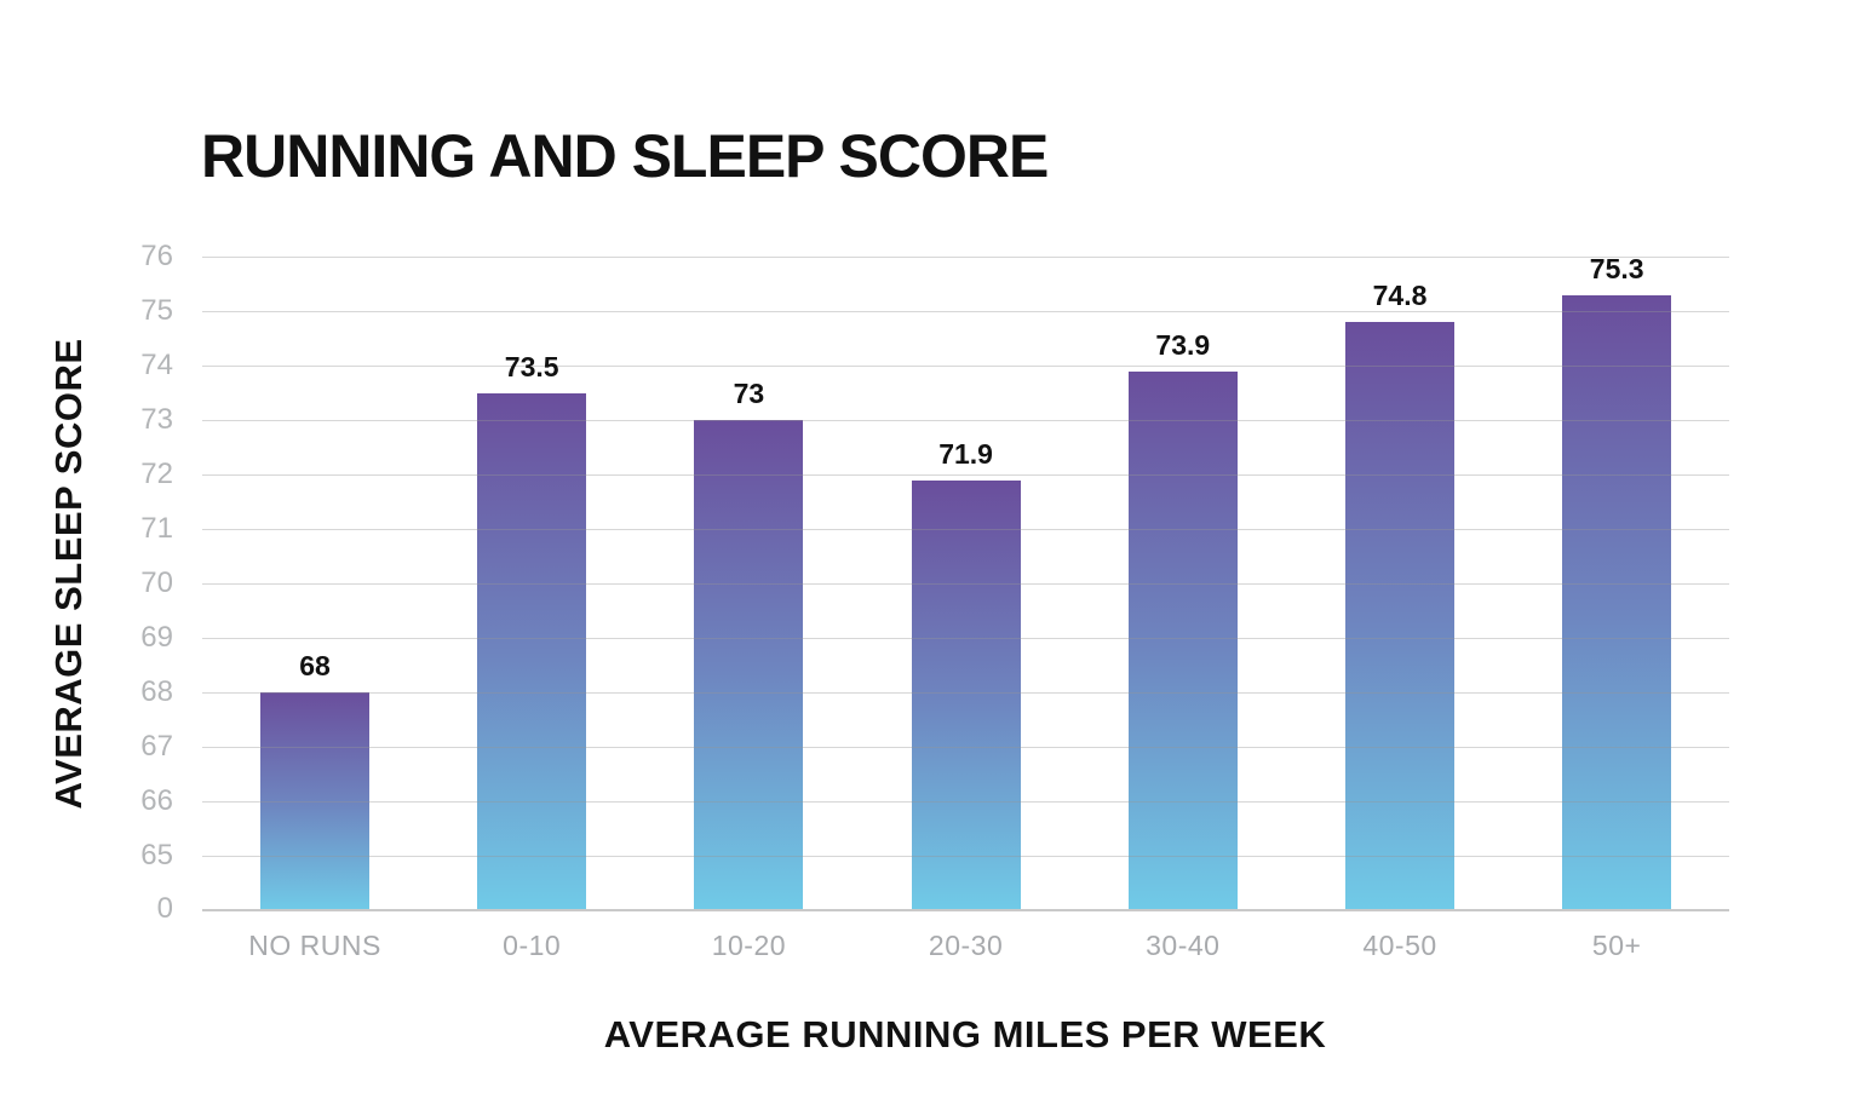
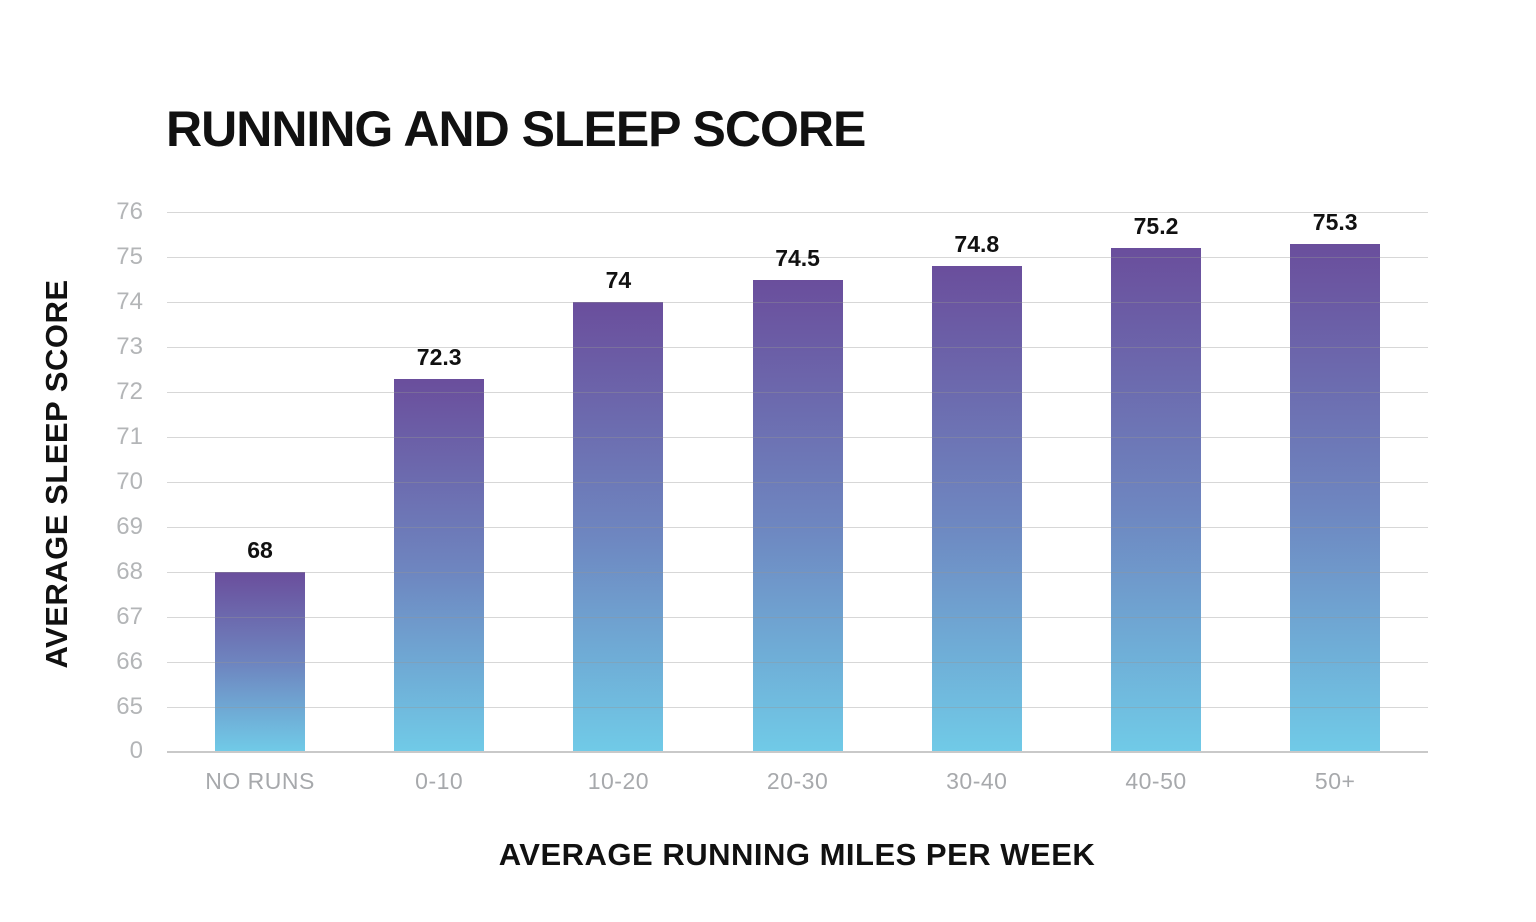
0-10: 73.5 -> 72.3
10-20: 73 -> 74
20-30: 71.9 -> 74.5
30-40: 73.9 -> 74.8
40-50: 74.8 -> 75.2
